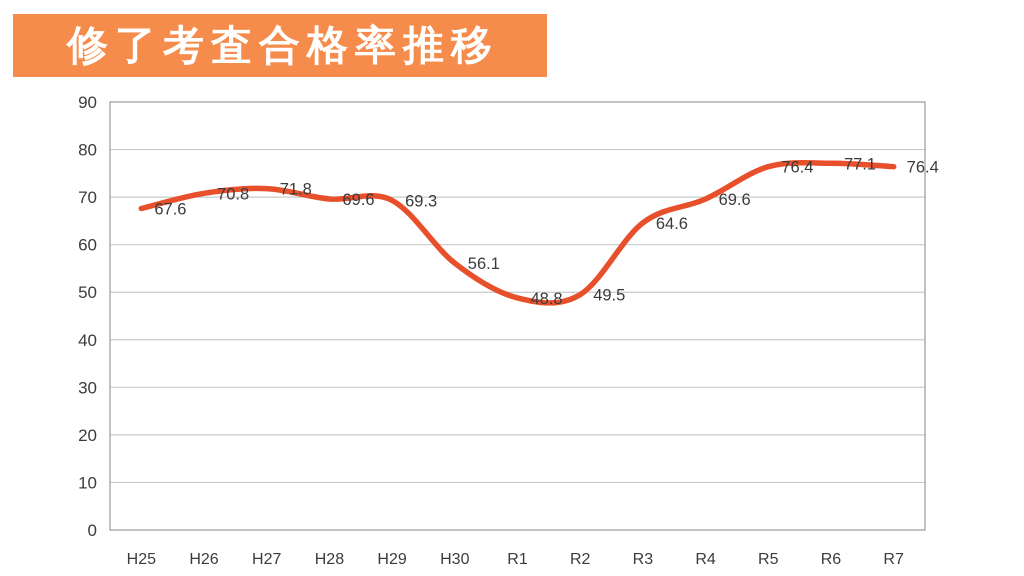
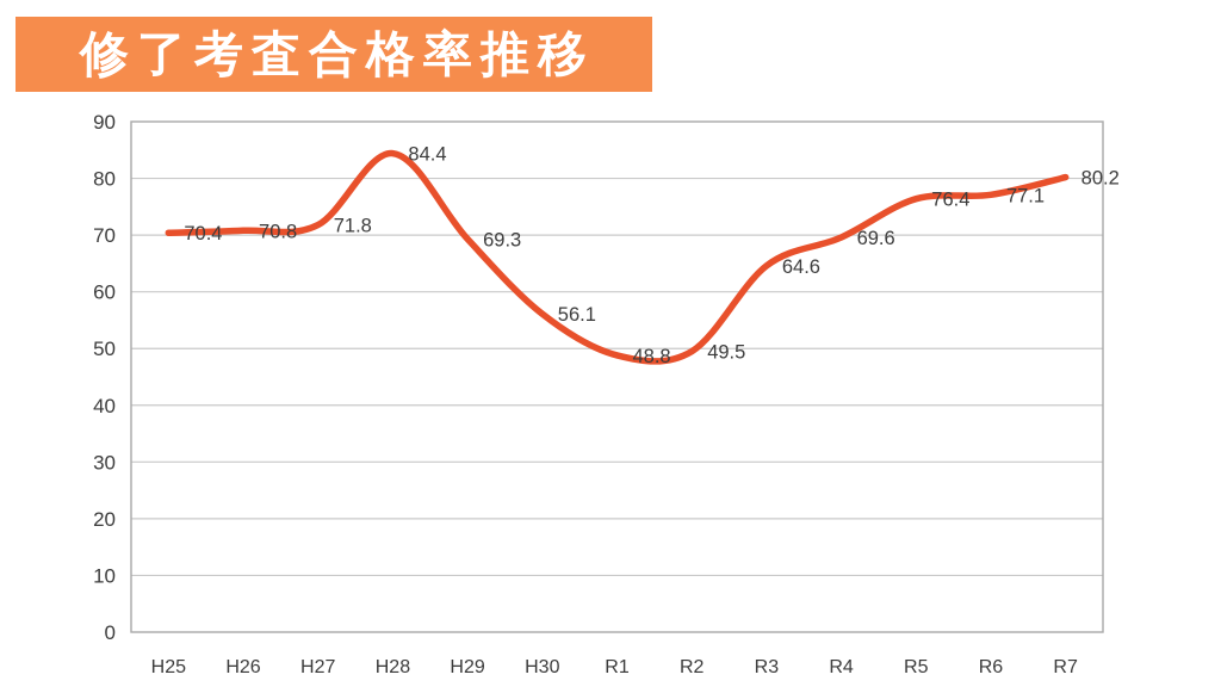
H25: 67.6 -> 70.4
H28: 69.6 -> 84.4
R7: 76.4 -> 80.2
